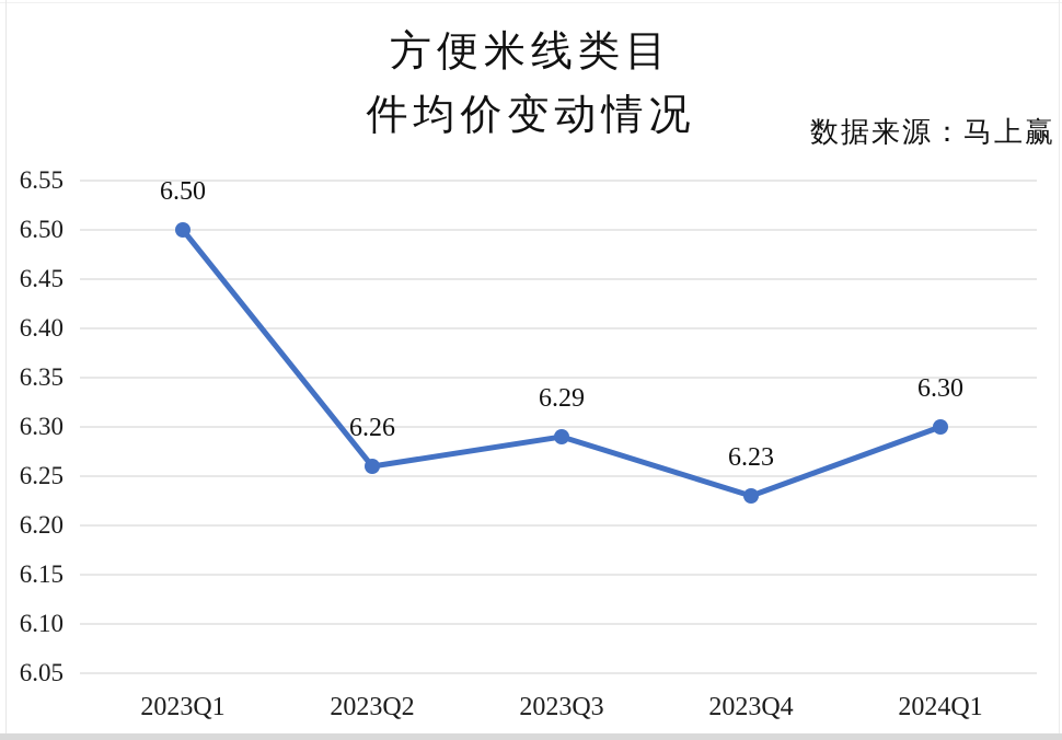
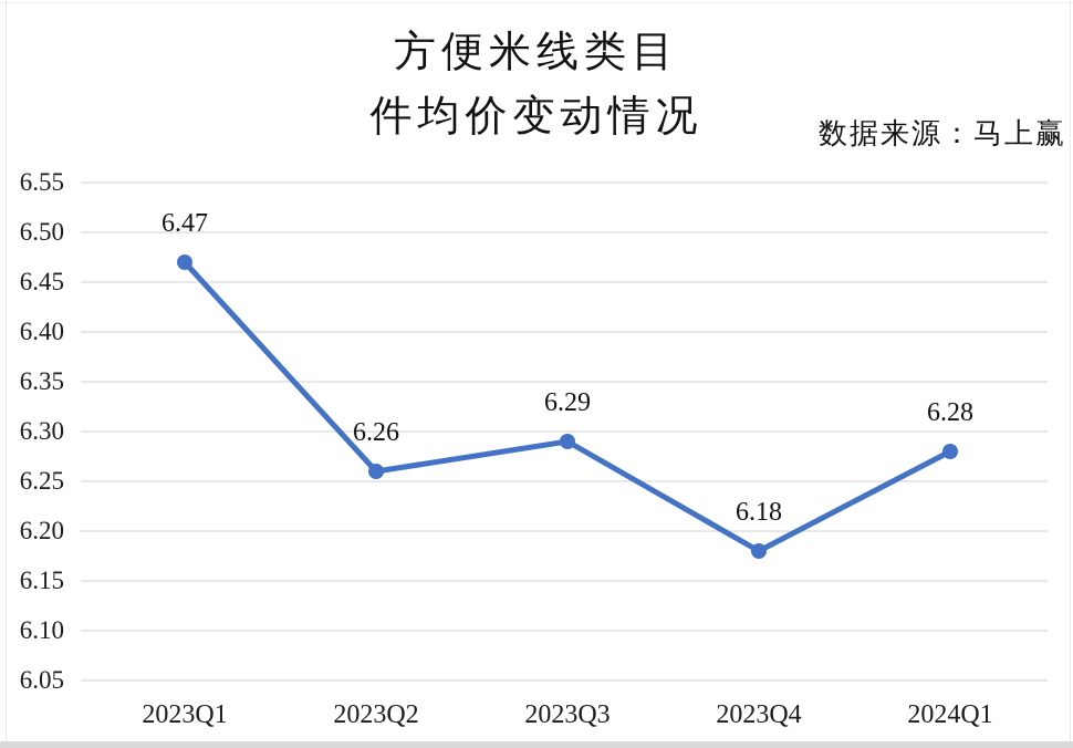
2023Q1: 6.50 -> 6.47
2023Q4: 6.23 -> 6.18
2024Q1: 6.30 -> 6.28
